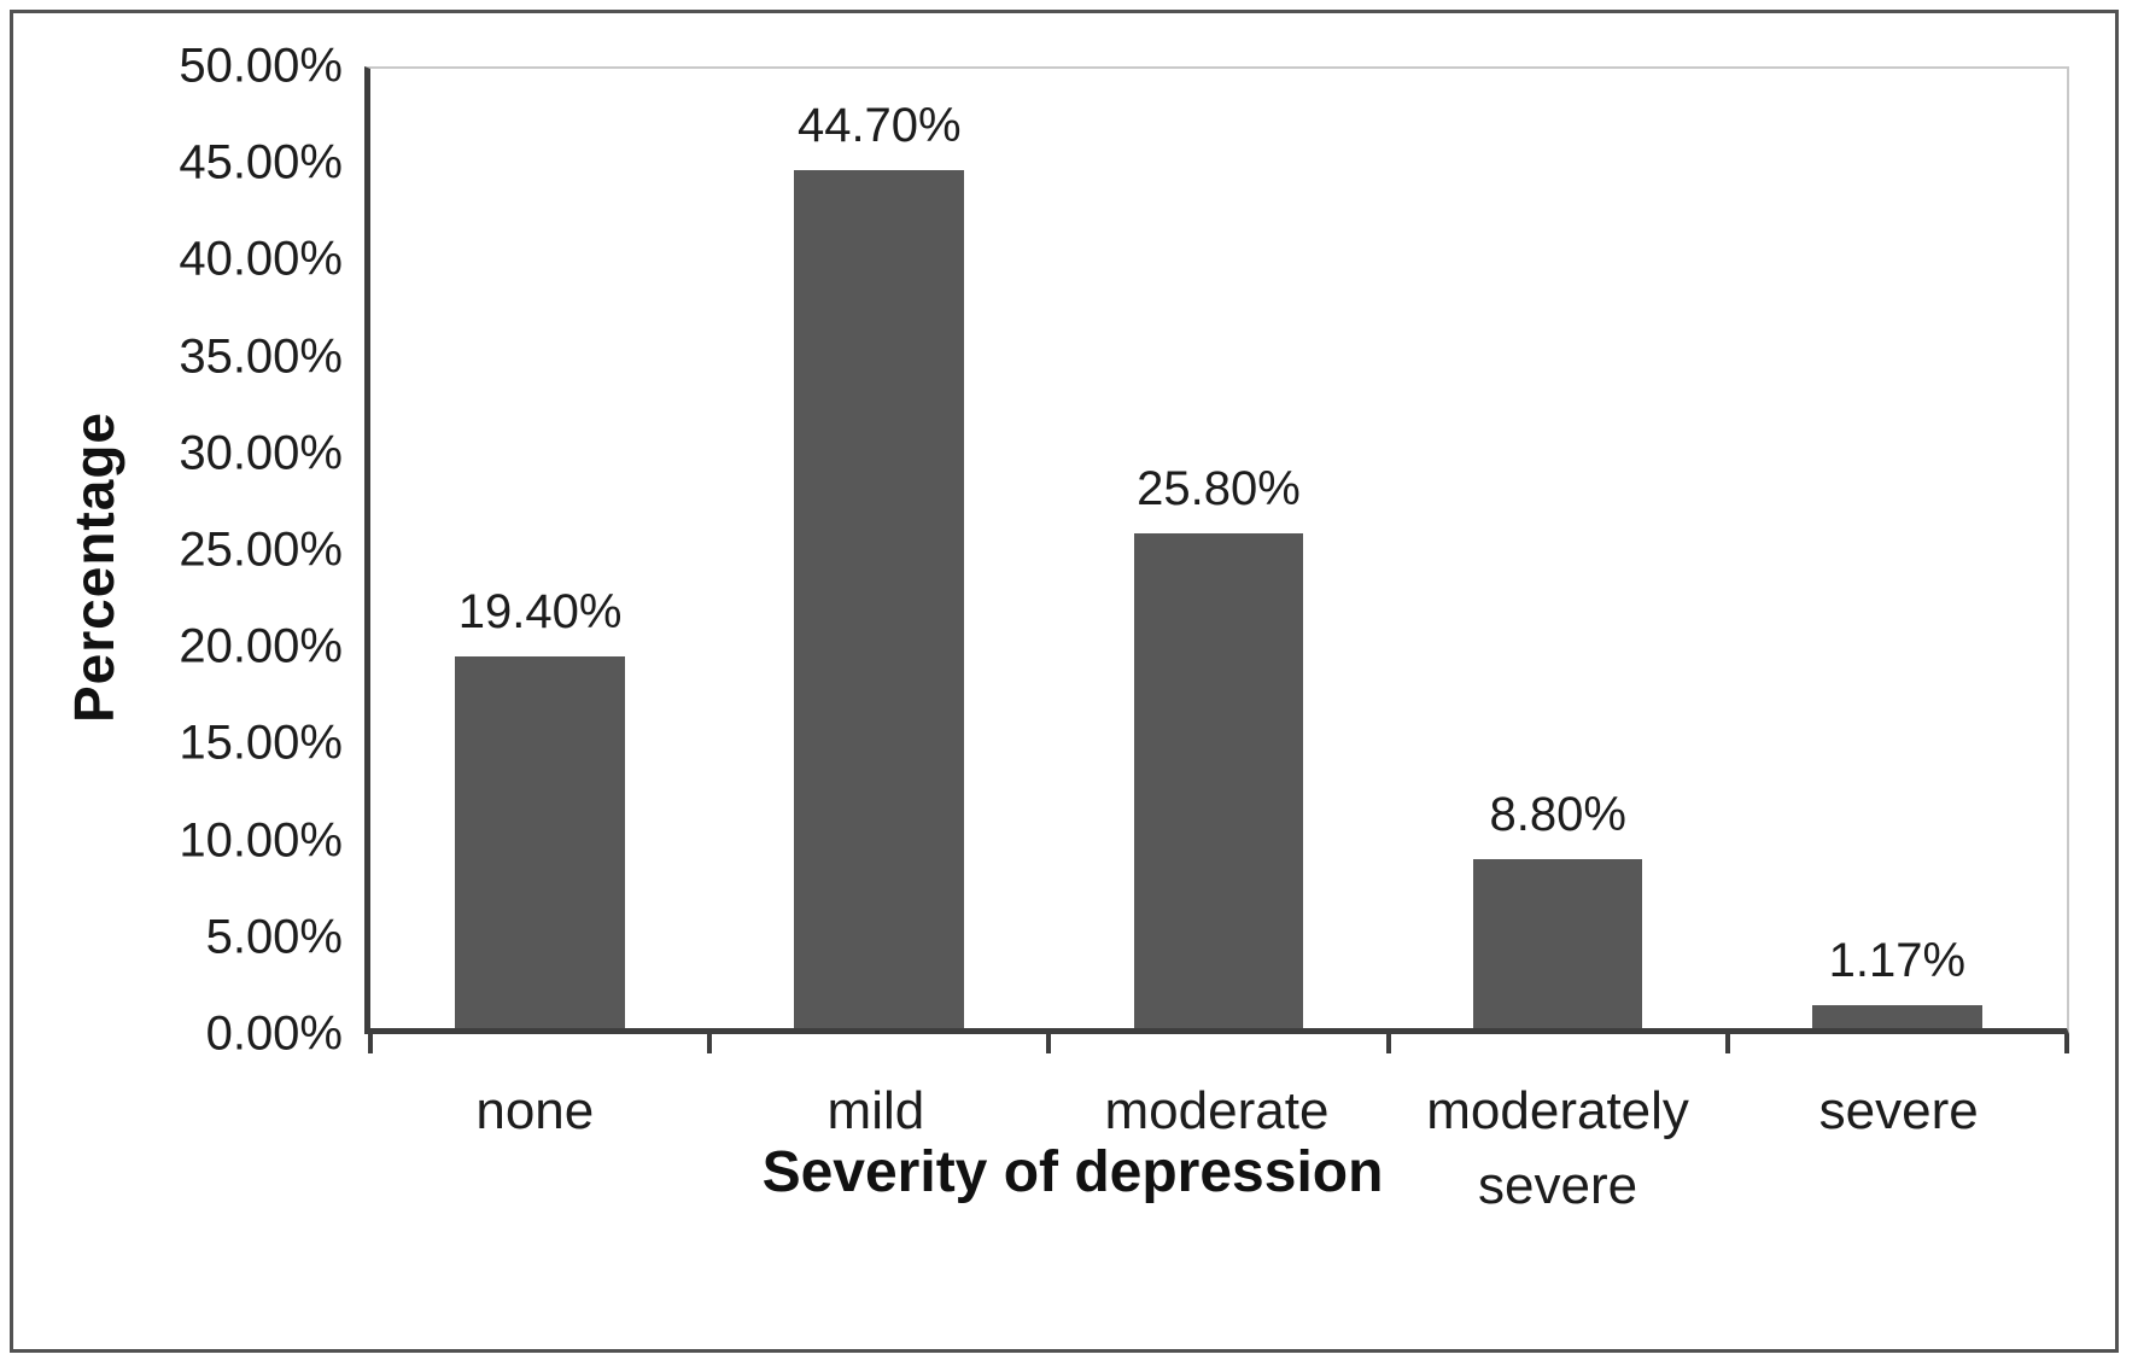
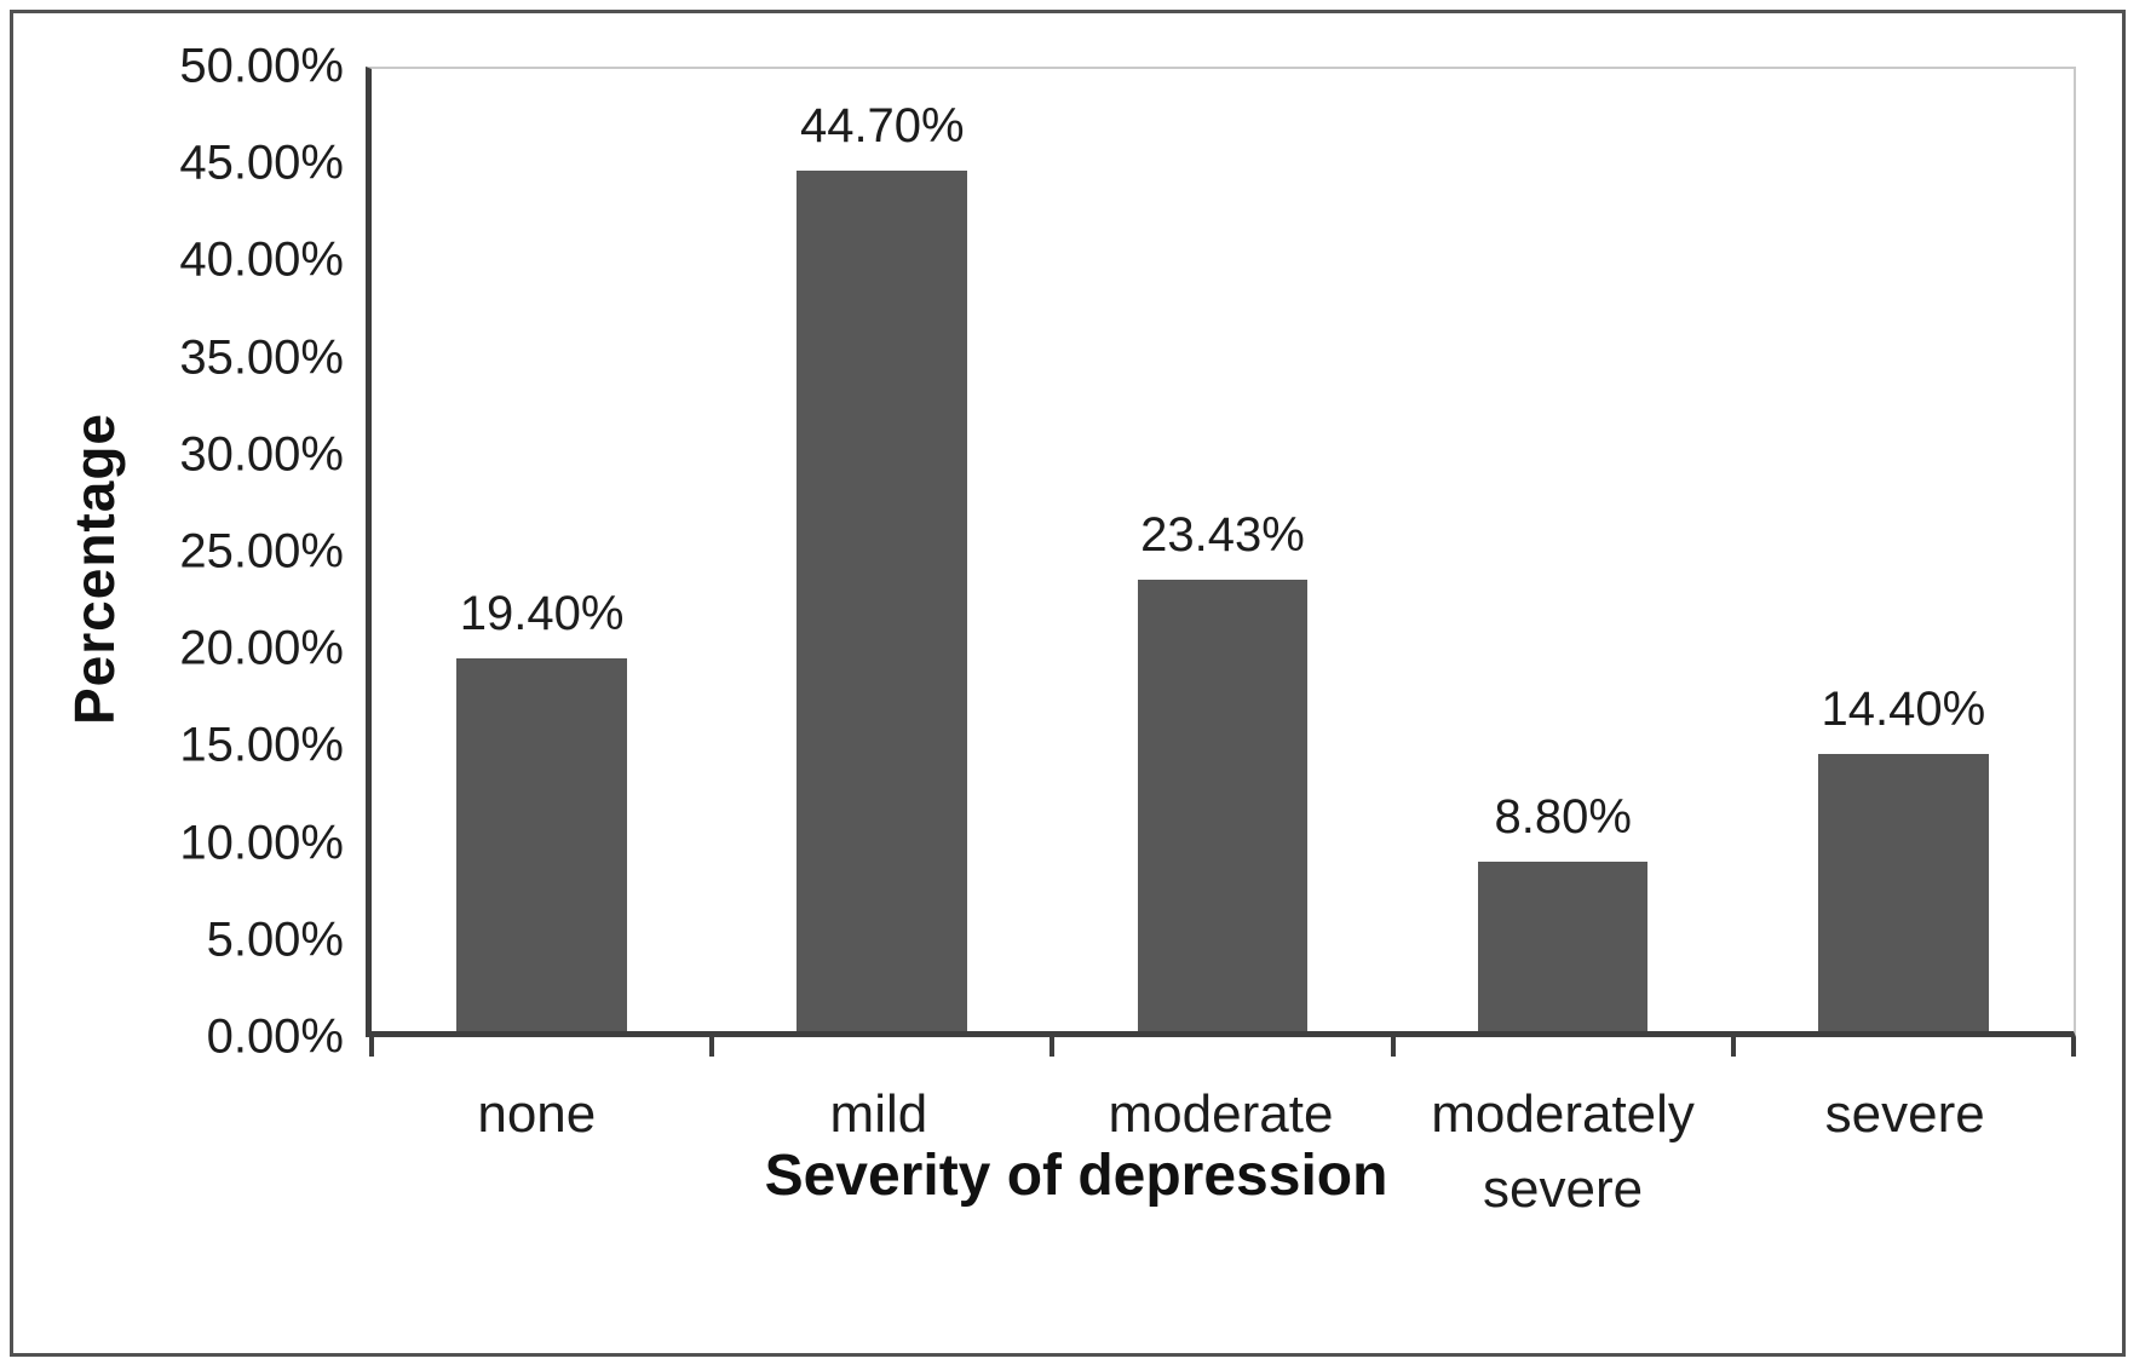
moderate: 25.80% -> 23.43%
severe: 1.17% -> 14.40%
